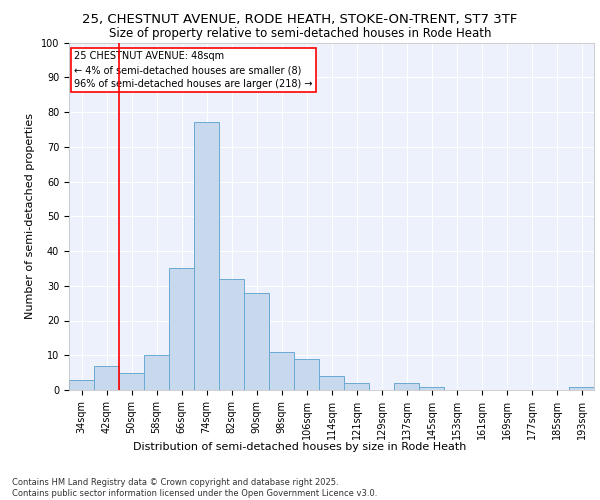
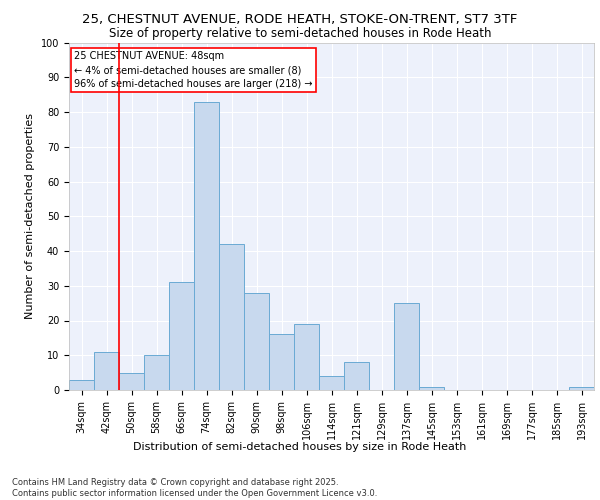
42sqm: 7 -> 11
66sqm: 35 -> 31
74sqm: 77 -> 83
82sqm: 32 -> 42
98sqm: 11 -> 16
106sqm: 9 -> 19
121sqm: 2 -> 8
137sqm: 2 -> 25
